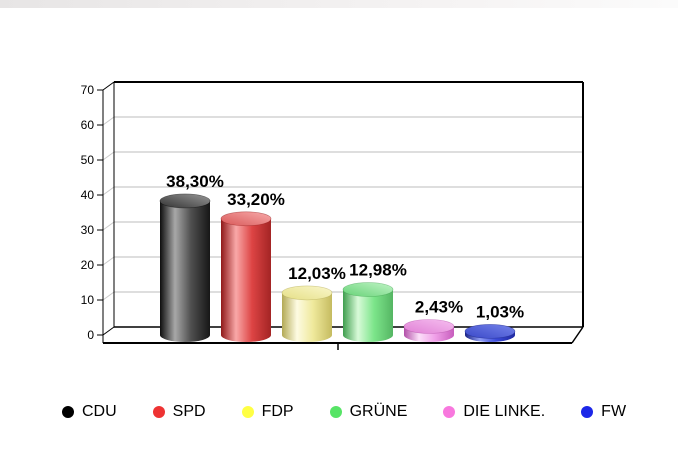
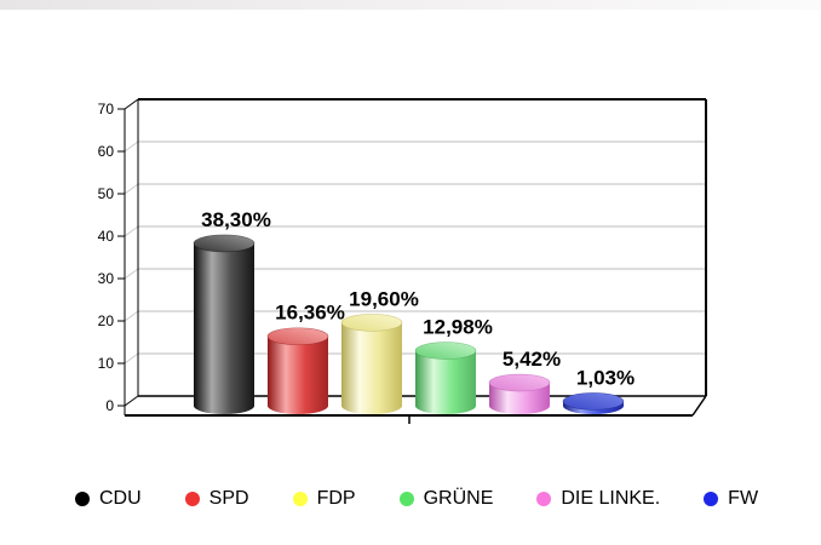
SPD: 33,20% -> 16,36%
FDP: 12,03% -> 19,60%
DIE LINKE.: 2,43% -> 5,42%
